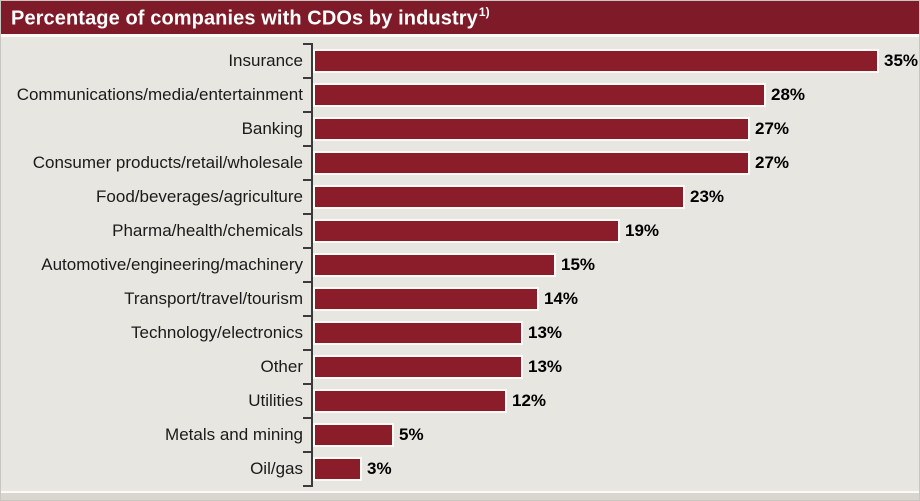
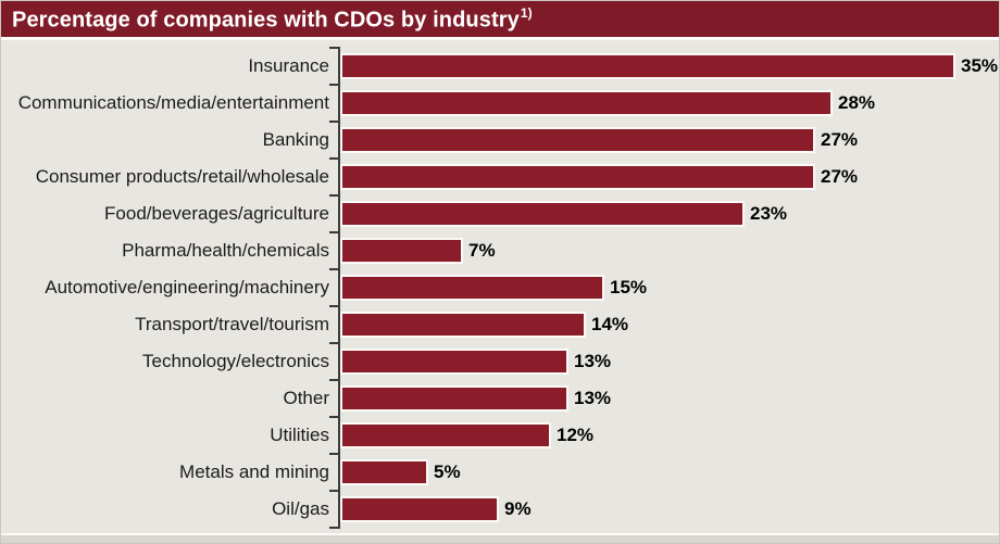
Pharma/health/chemicals: 19% -> 7%
Oil/gas: 3% -> 9%
